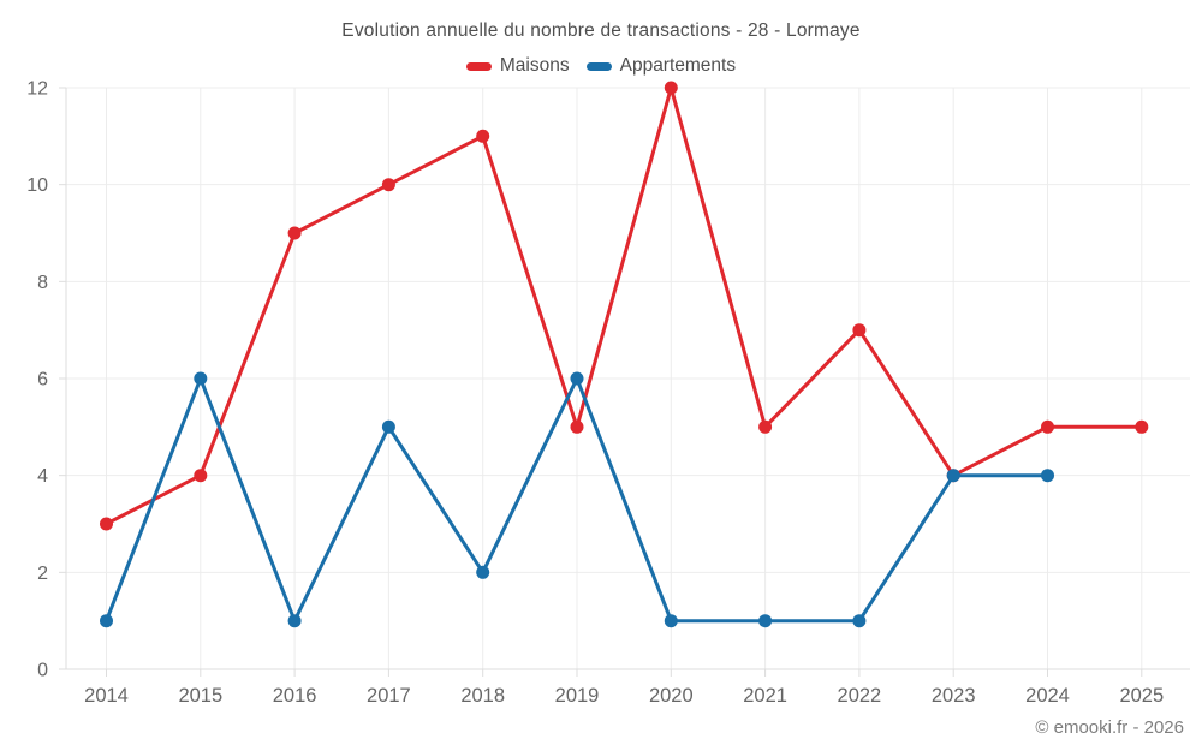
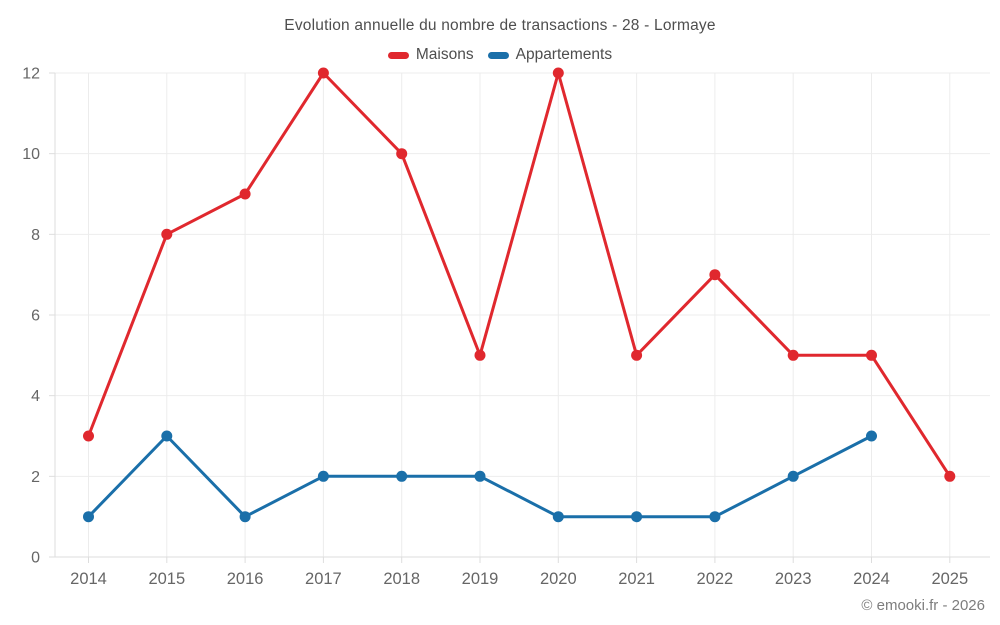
Maisons/2015: 4 -> 8
Appartements/2015: 6 -> 3
Maisons/2017: 10 -> 12
Appartements/2017: 5 -> 2
Maisons/2018: 11 -> 10
Appartements/2019: 6 -> 2
Maisons/2023: 4 -> 5
Appartements/2023: 4 -> 2
Appartements/2024: 4 -> 3
Maisons/2025: 5 -> 2
